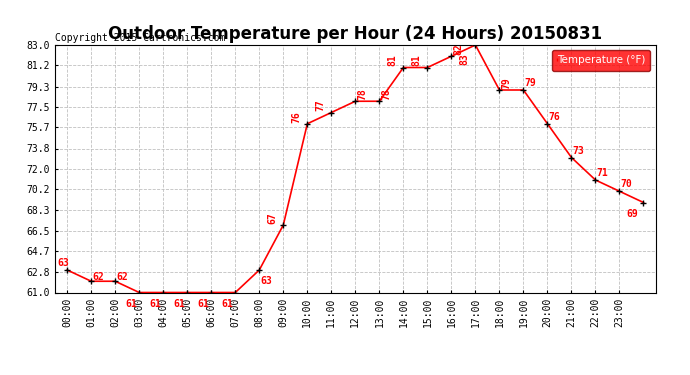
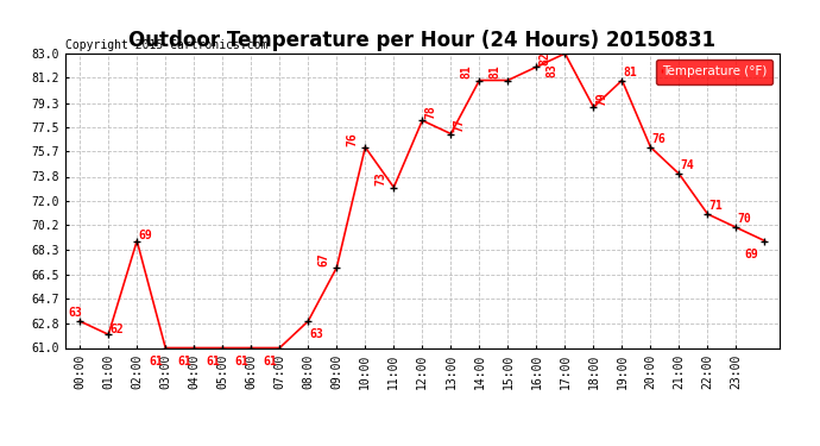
02:00: 62 -> 69
11:00: 77 -> 73
13:00: 78 -> 77
19:00: 79 -> 81
21:00: 73 -> 74
